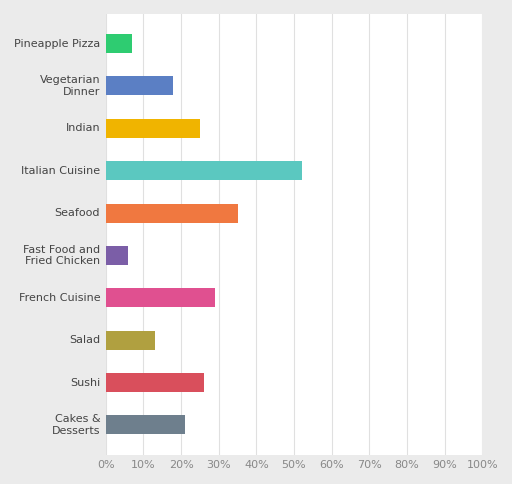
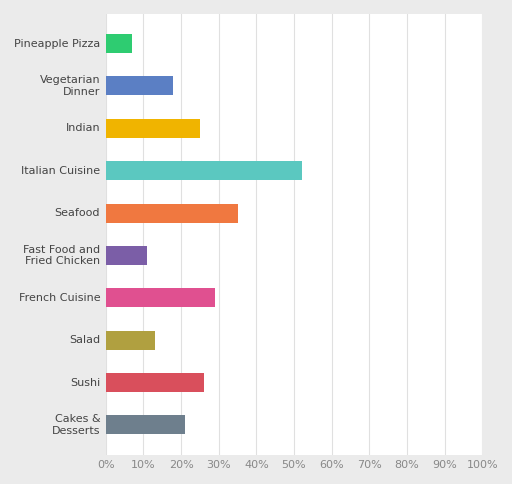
Fast Food and Fried Chicken: 6% -> 11%
